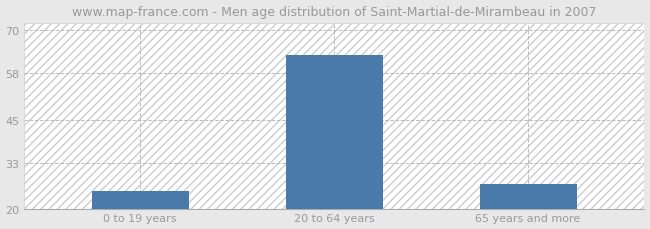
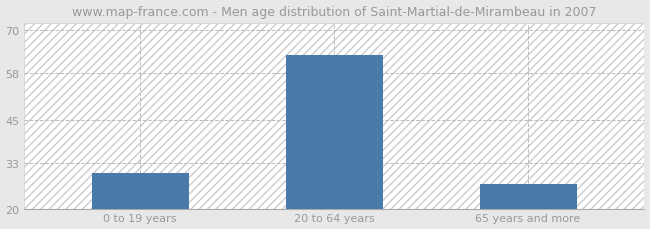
0 to 19 years: 25 -> 30
